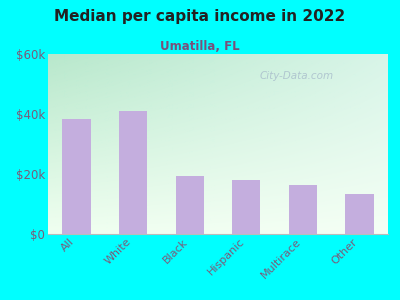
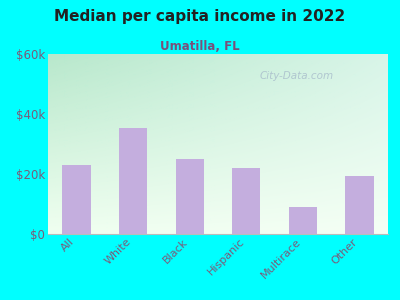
All: $38.5k -> $23.0k
White: $41.0k -> $35.5k
Black: $19.5k -> $25.0k
Hispanic: $18.0k -> $22.0k
Multirace: $16.5k -> $9.0k
Other: $13.5k -> $19.5k
